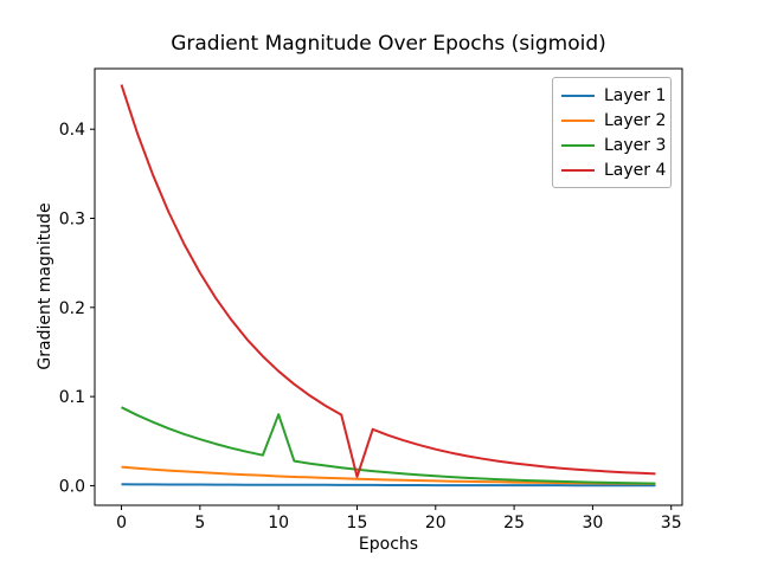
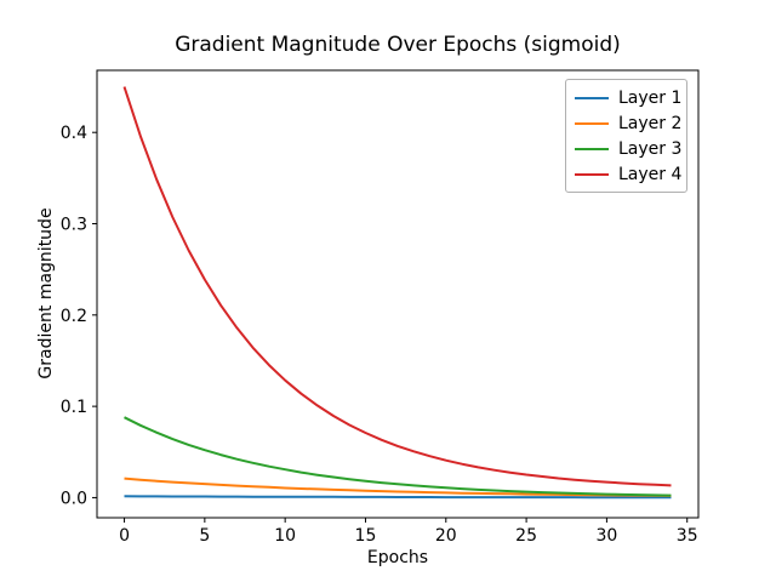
Layer 3/10: 0.08 -> 0.03
Layer 4/15: 0.01 -> 0.07
